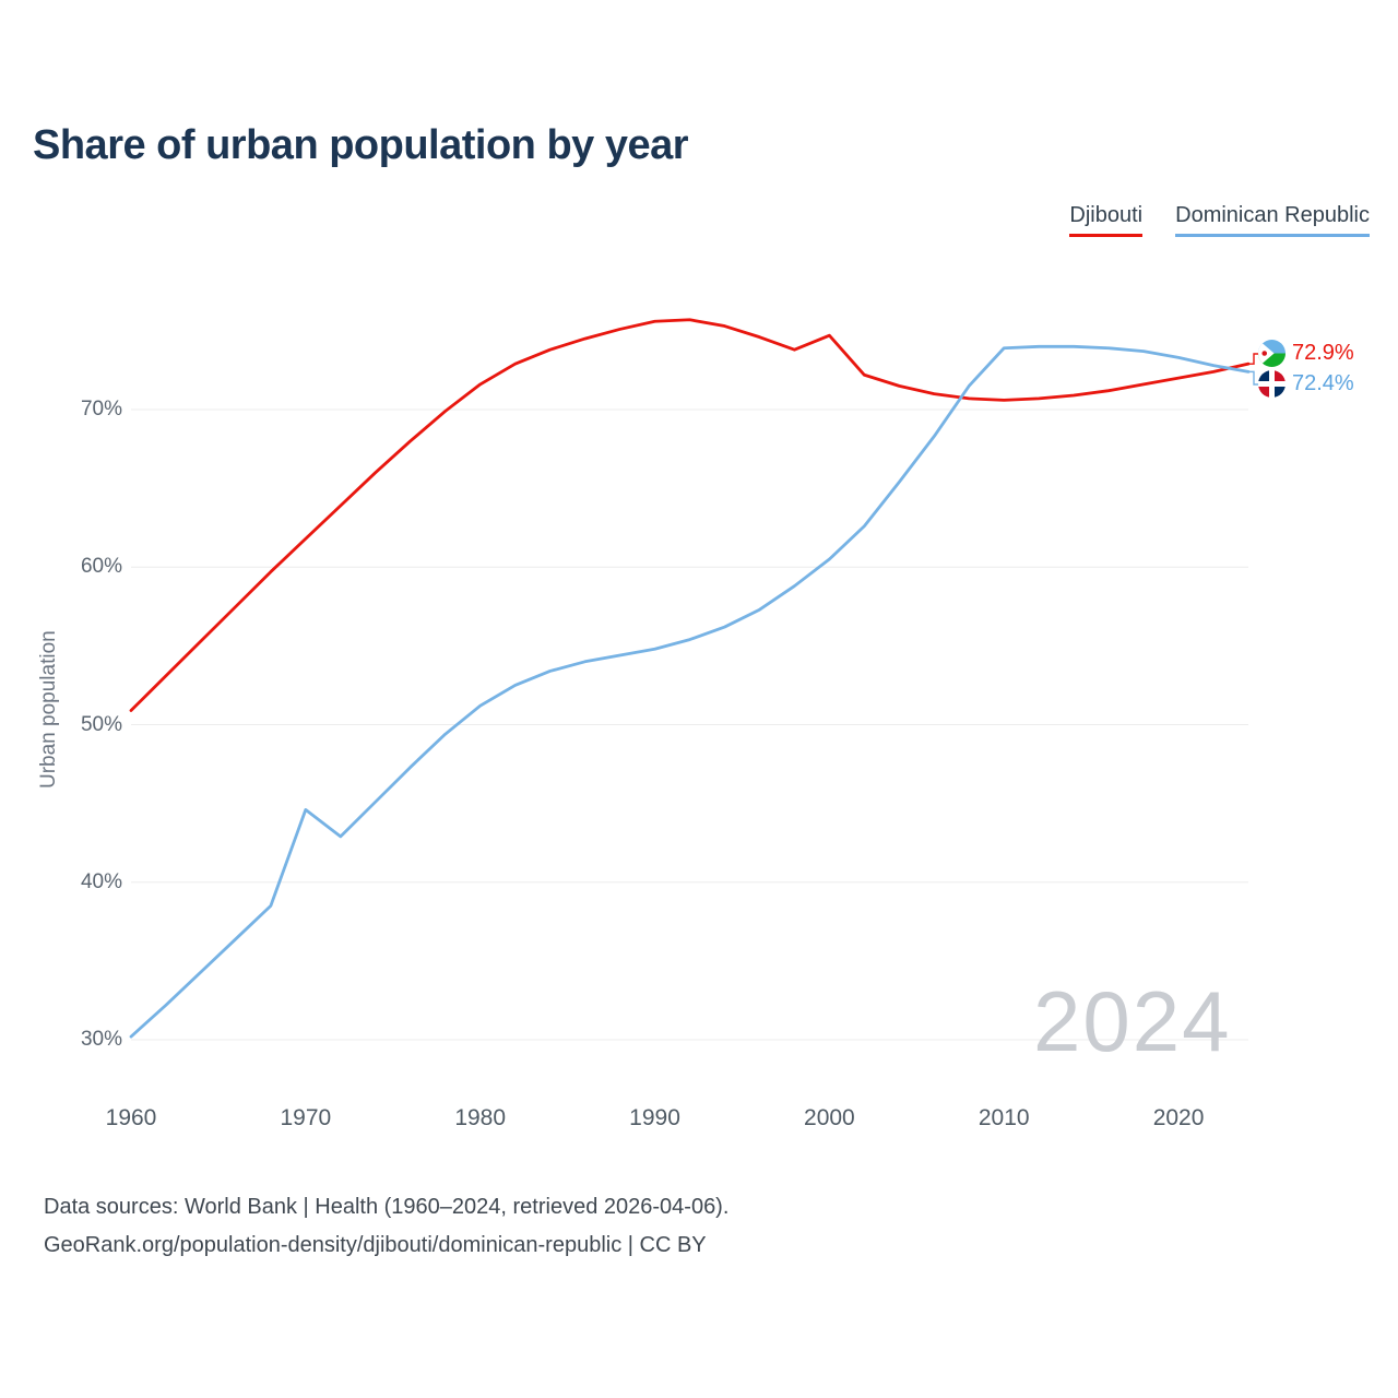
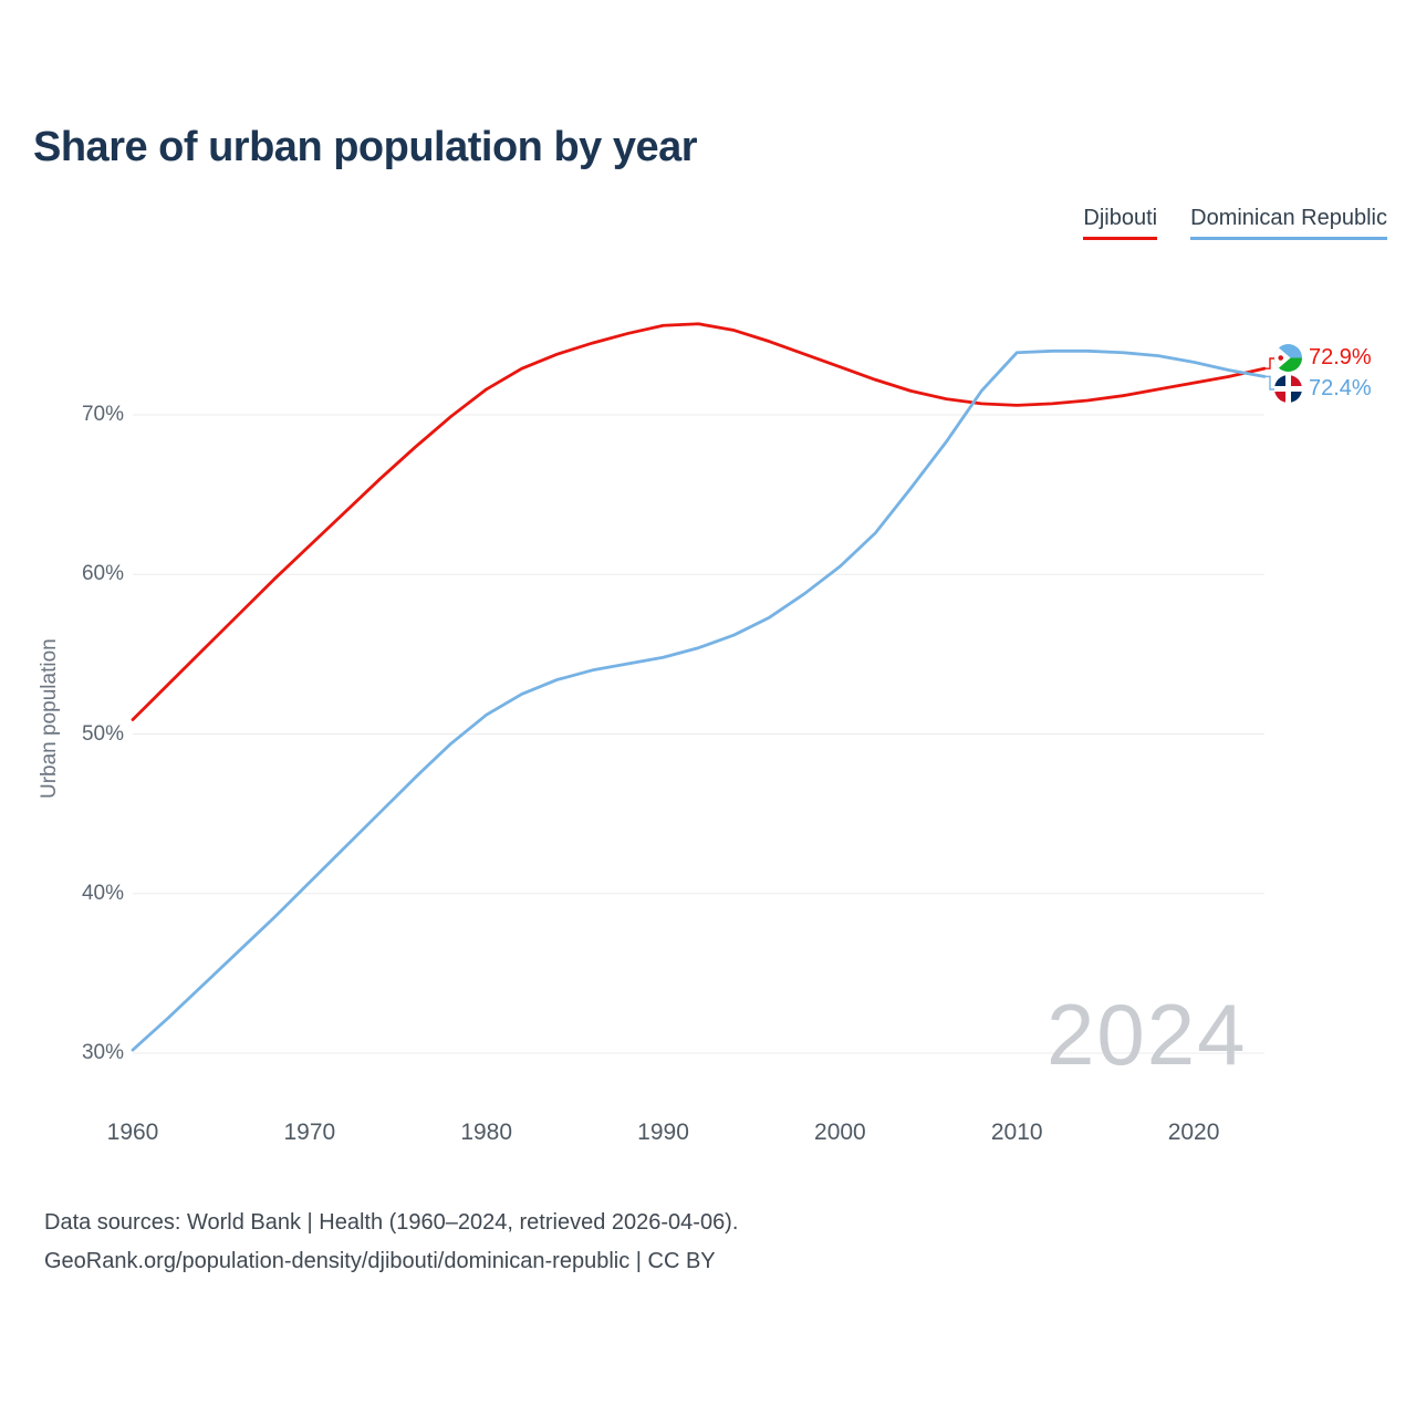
Dominican Republic/1970: 44.6% -> 40.7%
Djibouti/2000: 74.7% -> 73.0%
